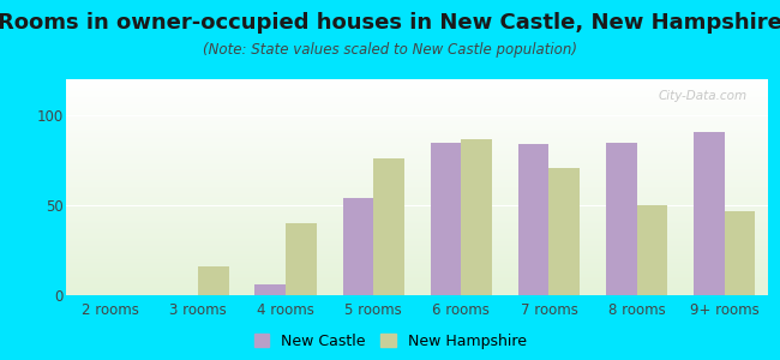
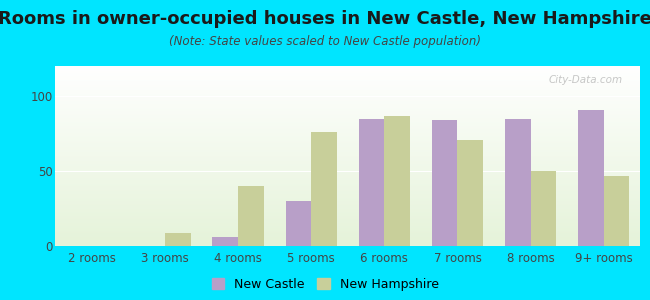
New Hampshire/3 rooms: 16 -> 9
New Castle/5 rooms: 54 -> 30
